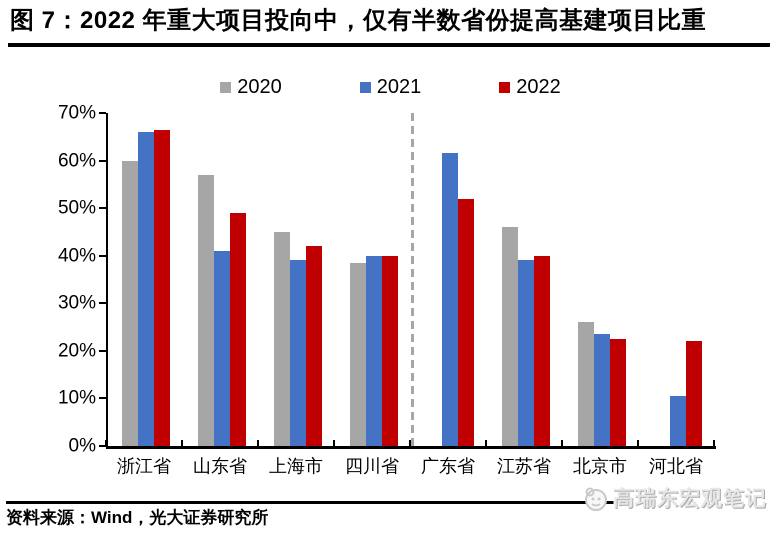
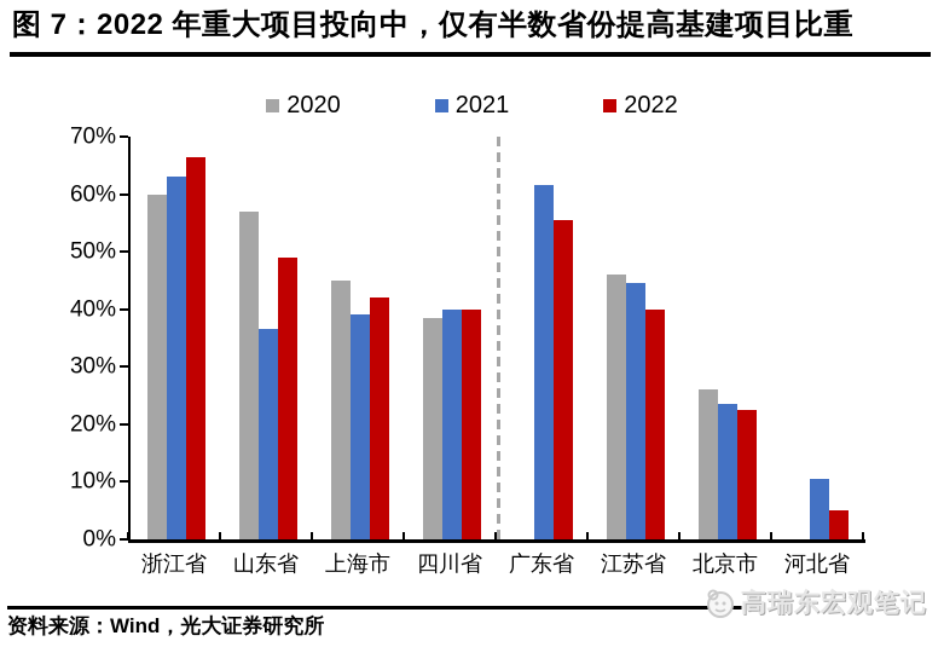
2021/浙江省: 66% -> 63%
2021/山东省: 41% -> 36%
2022/广东省: 52% -> 56%
2021/江苏省: 39% -> 44%
2022/河北省: 22% -> 5%
